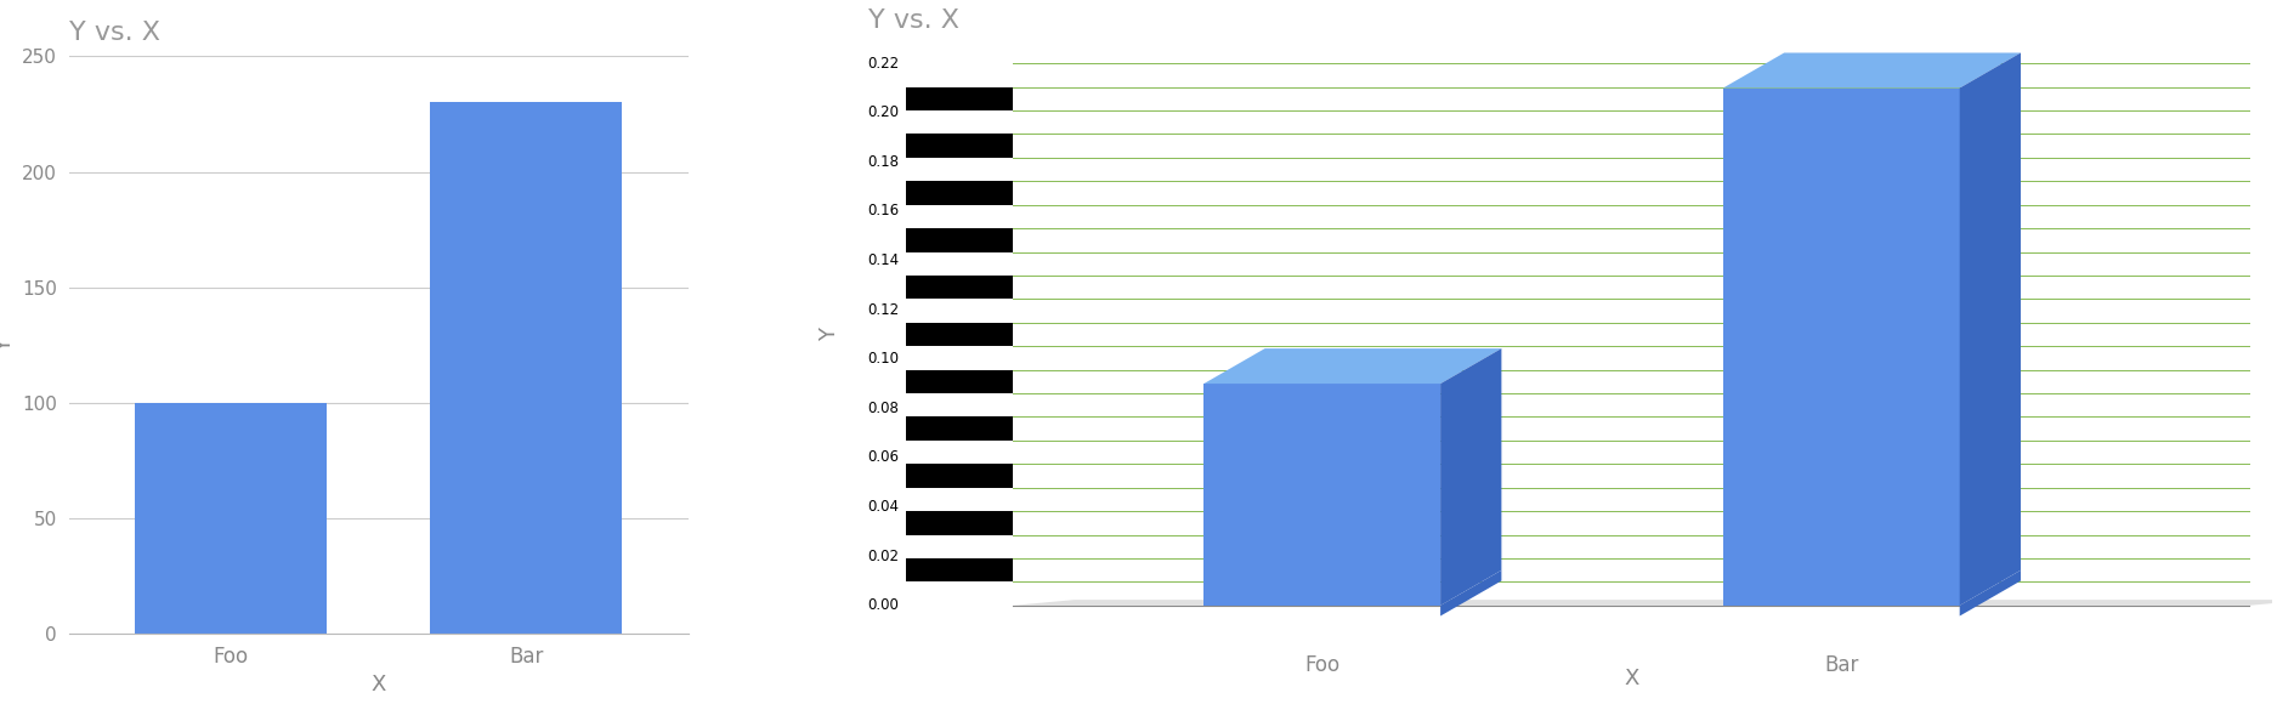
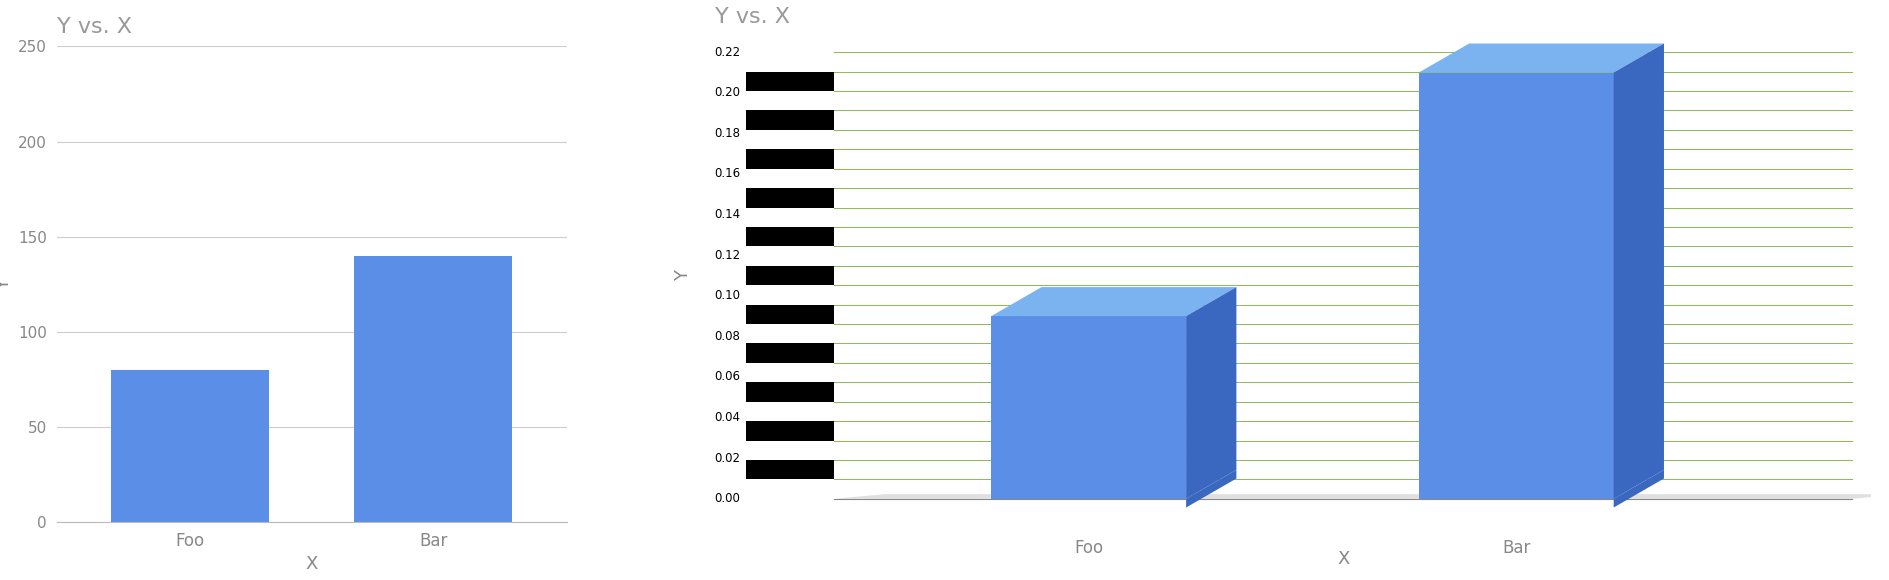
Foo: 100 -> 80
Bar: 230 -> 140
